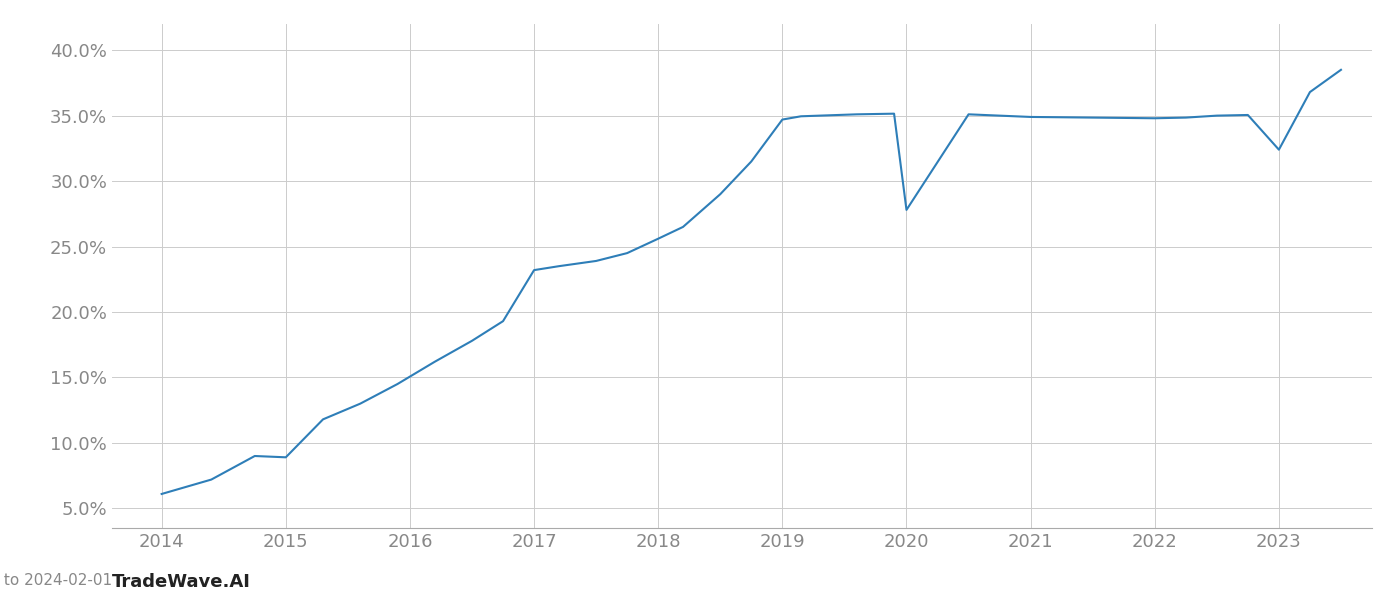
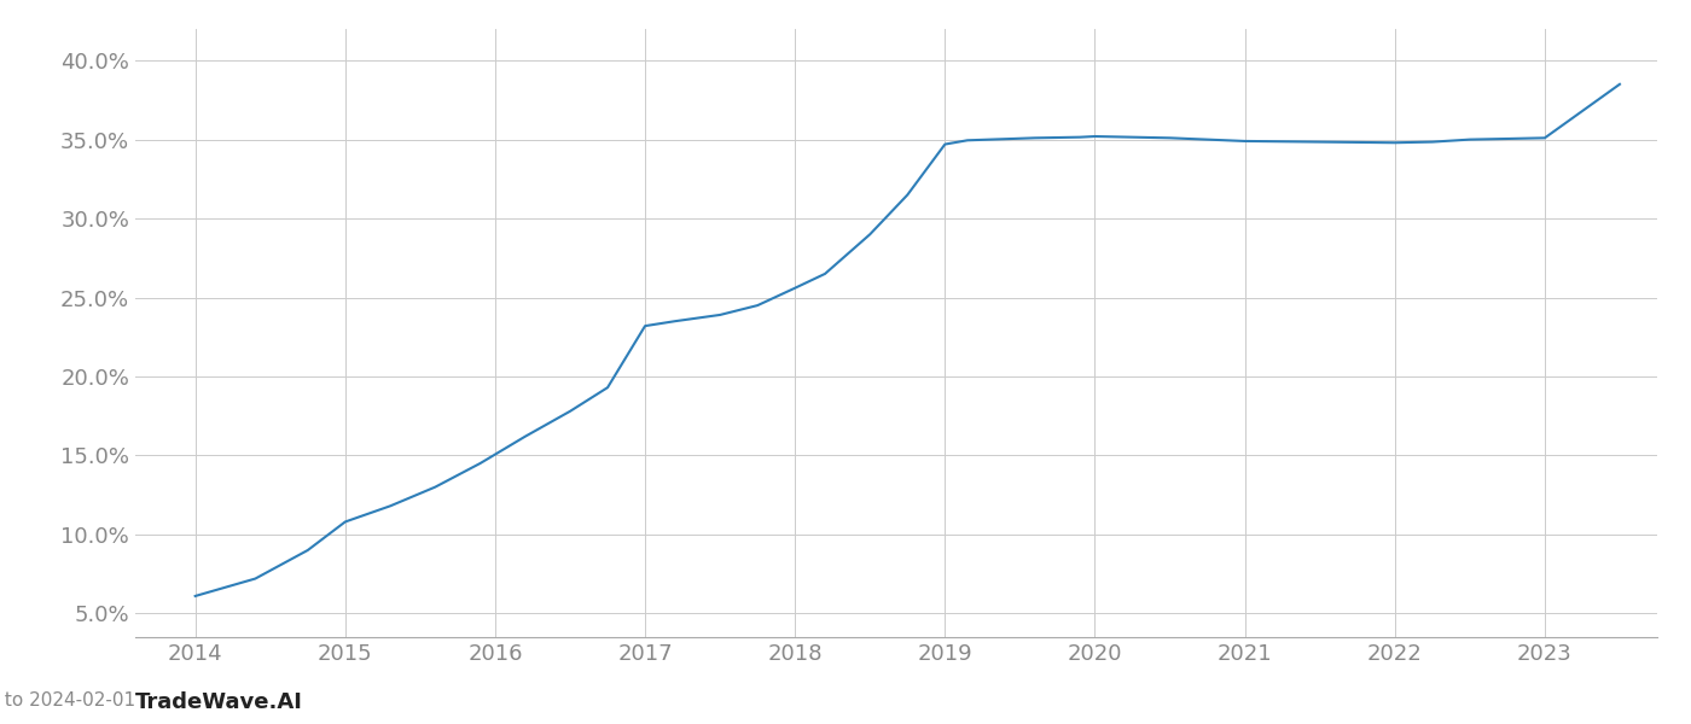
2015: 8.9% -> 10.8%
2020: 27.8% -> 35.2%
2023: 32.4% -> 35.1%
